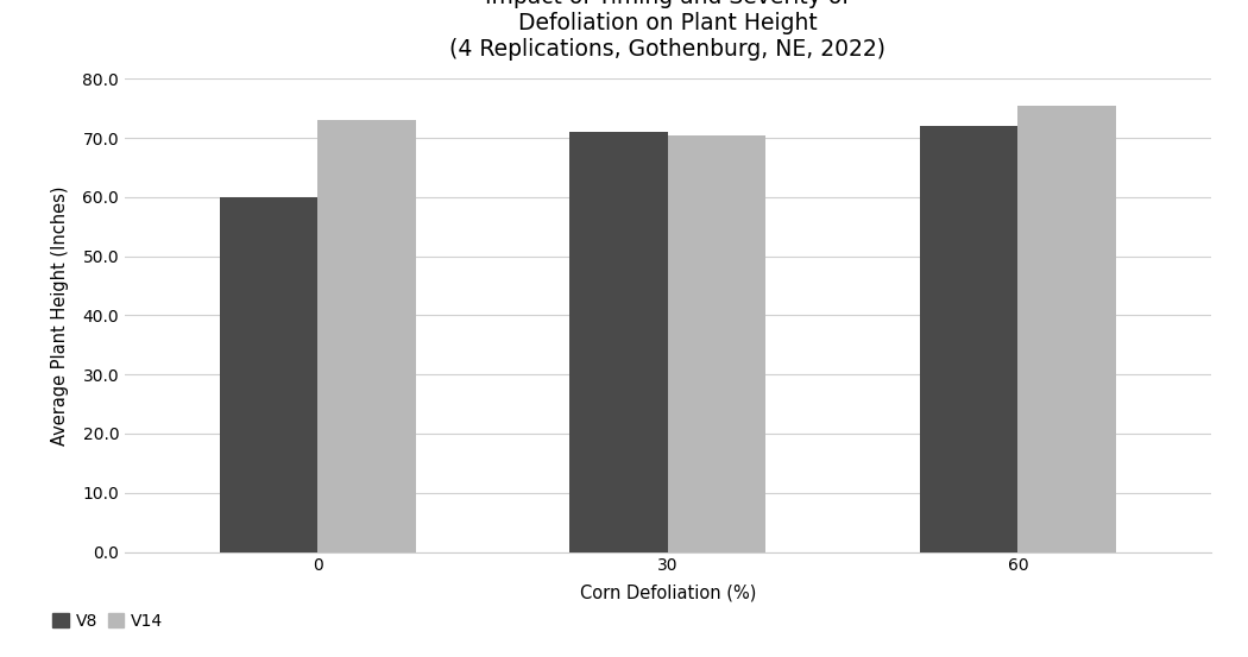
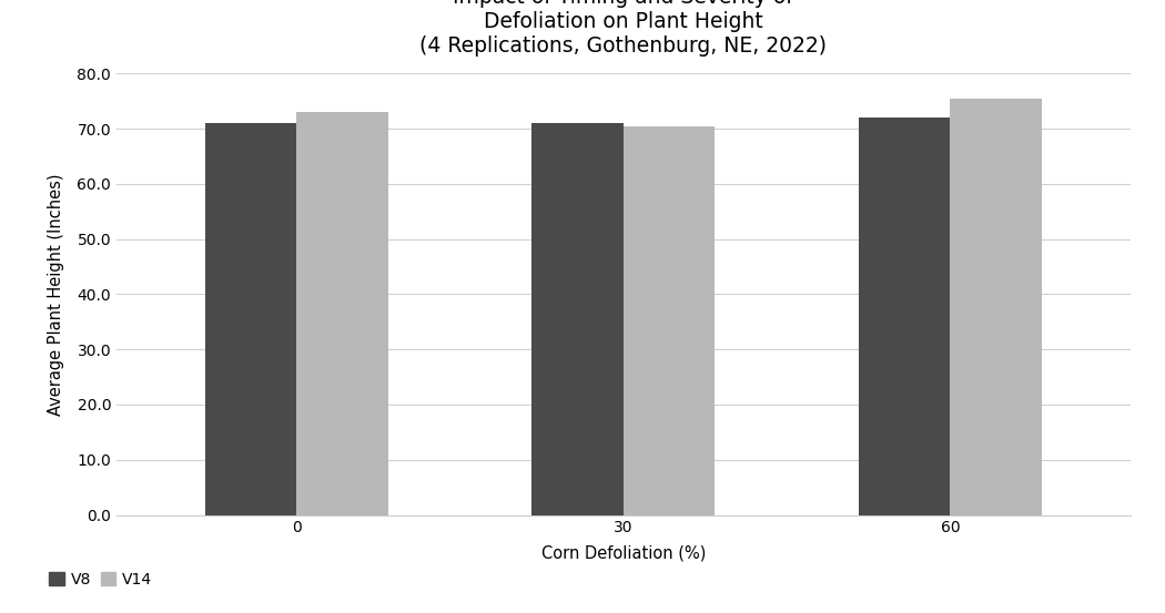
V8/0: 60 -> 71
